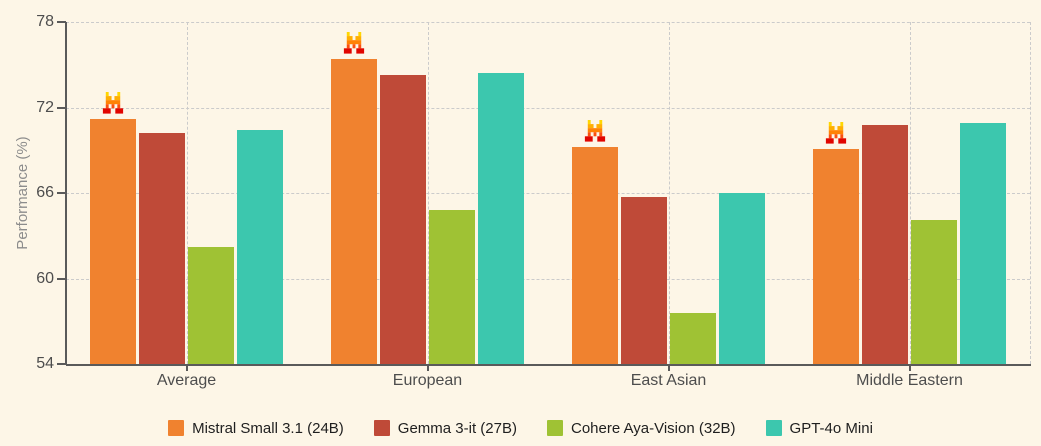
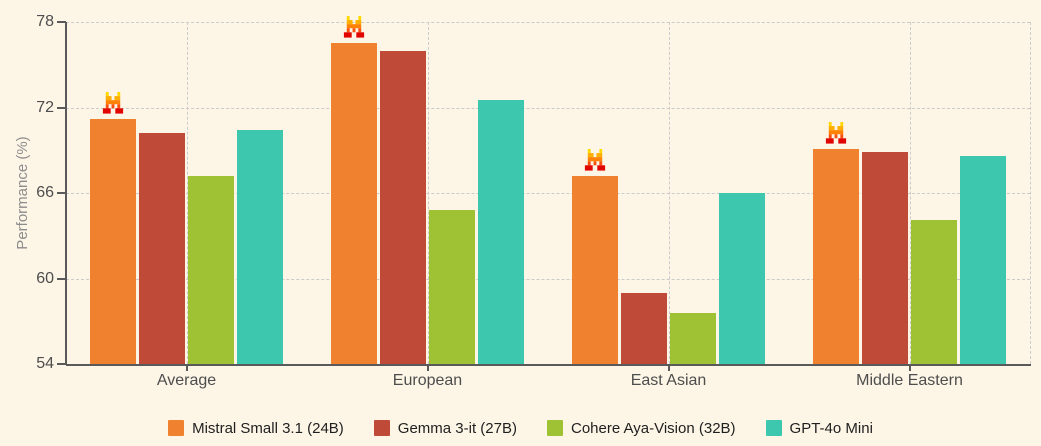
Cohere Aya-Vision (32B)/Average: 62.2 -> 67.2
Mistral Small 3.1 (24B)/European: 75.4 -> 76.5
Gemma 3-it (27B)/European: 74.3 -> 76.0
GPT-4o Mini/European: 74.4 -> 72.5
Mistral Small 3.1 (24B)/East Asian: 69.2 -> 67.2
Gemma 3-it (27B)/East Asian: 65.7 -> 59.0
Gemma 3-it (27B)/Middle Eastern: 70.8 -> 68.9
GPT-4o Mini/Middle Eastern: 70.9 -> 68.6
